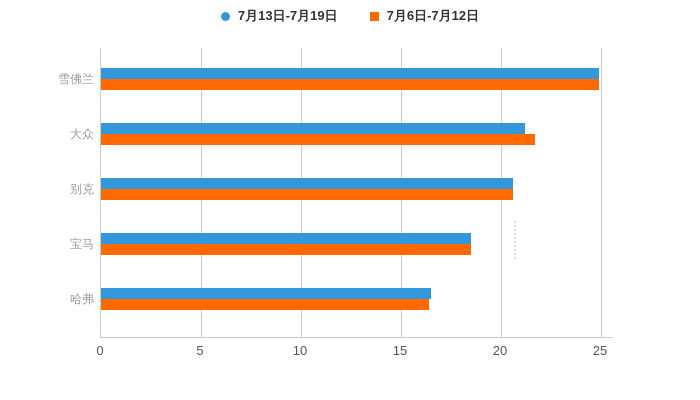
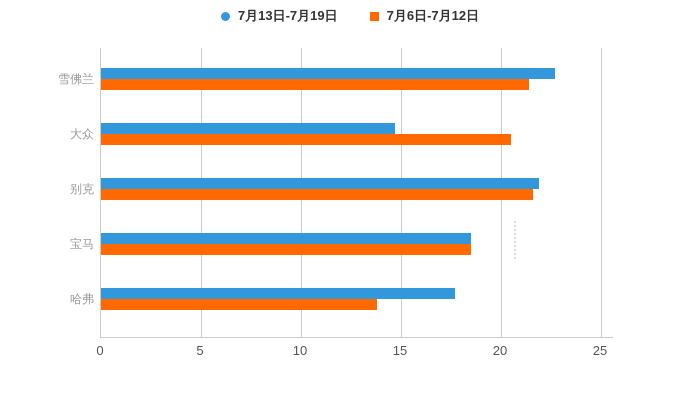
7月13日-7月19日/雪佛兰: 24.9 -> 22.7
7月6日-7月12日/雪佛兰: 24.9 -> 21.4
7月13日-7月19日/大众: 21.2 -> 14.7
7月6日-7月12日/大众: 21.7 -> 20.5
7月13日-7月19日/别克: 20.6 -> 21.9
7月6日-7月12日/别克: 20.6 -> 21.6
7月13日-7月19日/哈弗: 16.5 -> 17.7
7月6日-7月12日/哈弗: 16.4 -> 13.8
